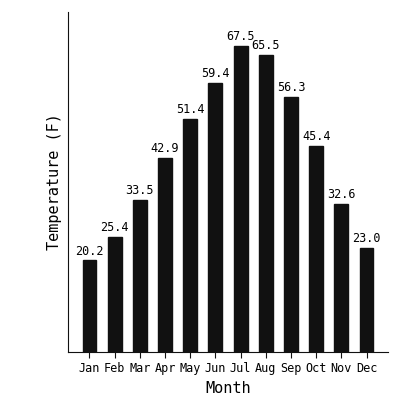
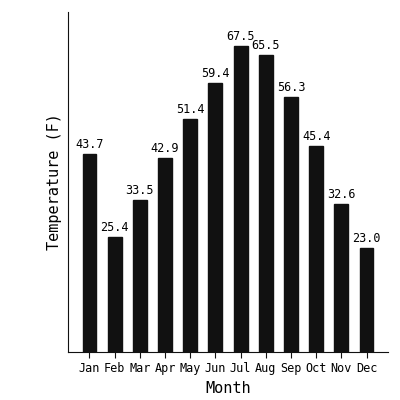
Jan: 20.2 -> 43.7
